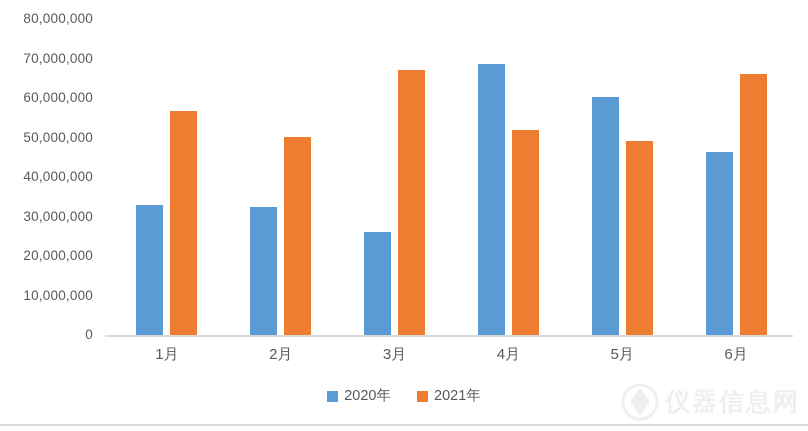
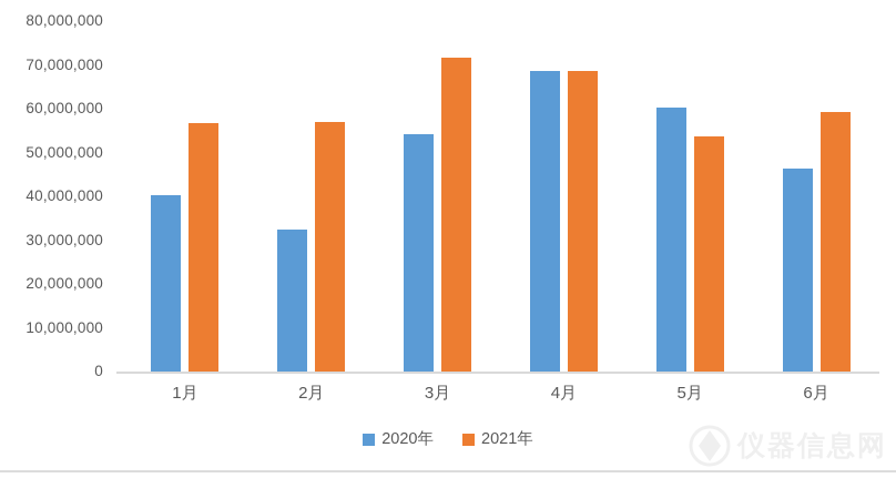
2020年/1月: 33000000 -> 40000000
2021年/2月: 50000000 -> 57000000
2020年/3月: 26000000 -> 54000000
2021年/3月: 67000000 -> 72000000
2021年/4月: 52000000 -> 69000000
2021年/5月: 49000000 -> 54000000
2021年/6月: 66000000 -> 59000000
